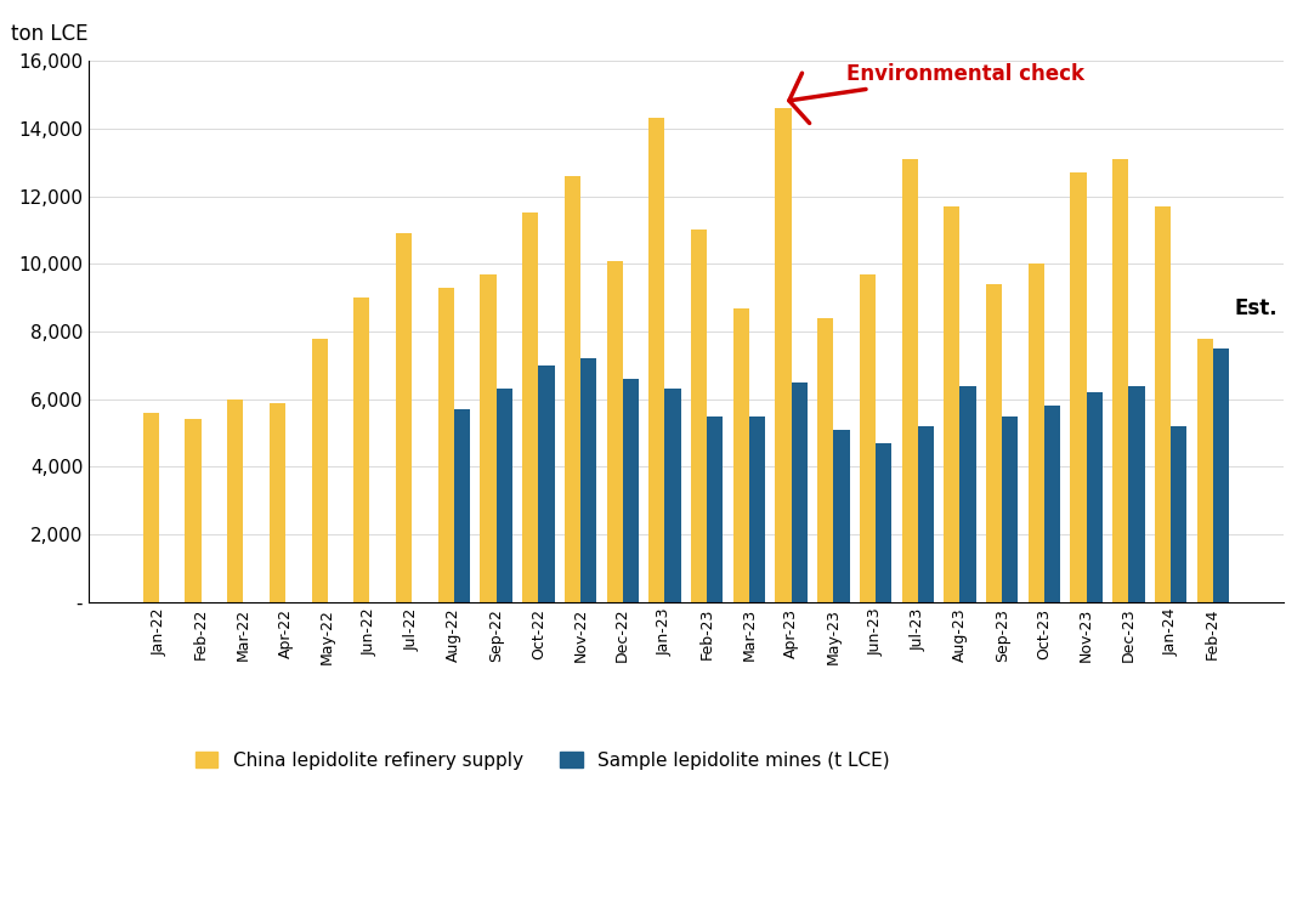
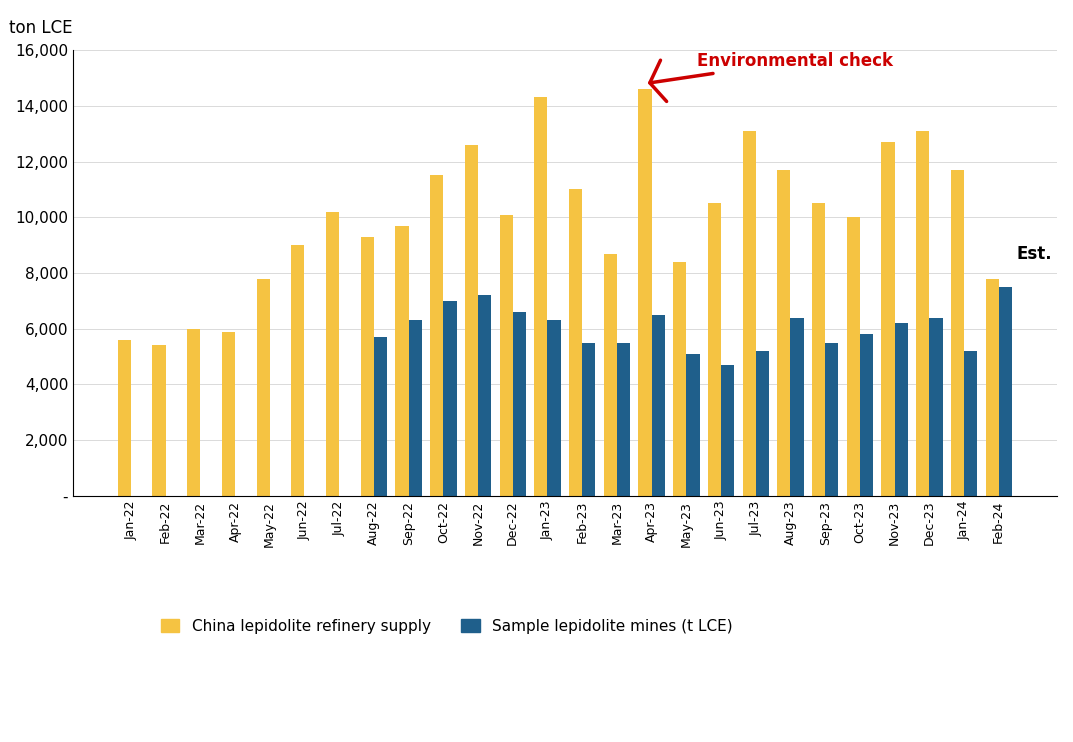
China lepidolite refinery supply/Jul-22: 10,900 -> 10,200
China lepidolite refinery supply/Jun-23: 9,700 -> 10,500
China lepidolite refinery supply/Sep-23: 9,400 -> 10,500
